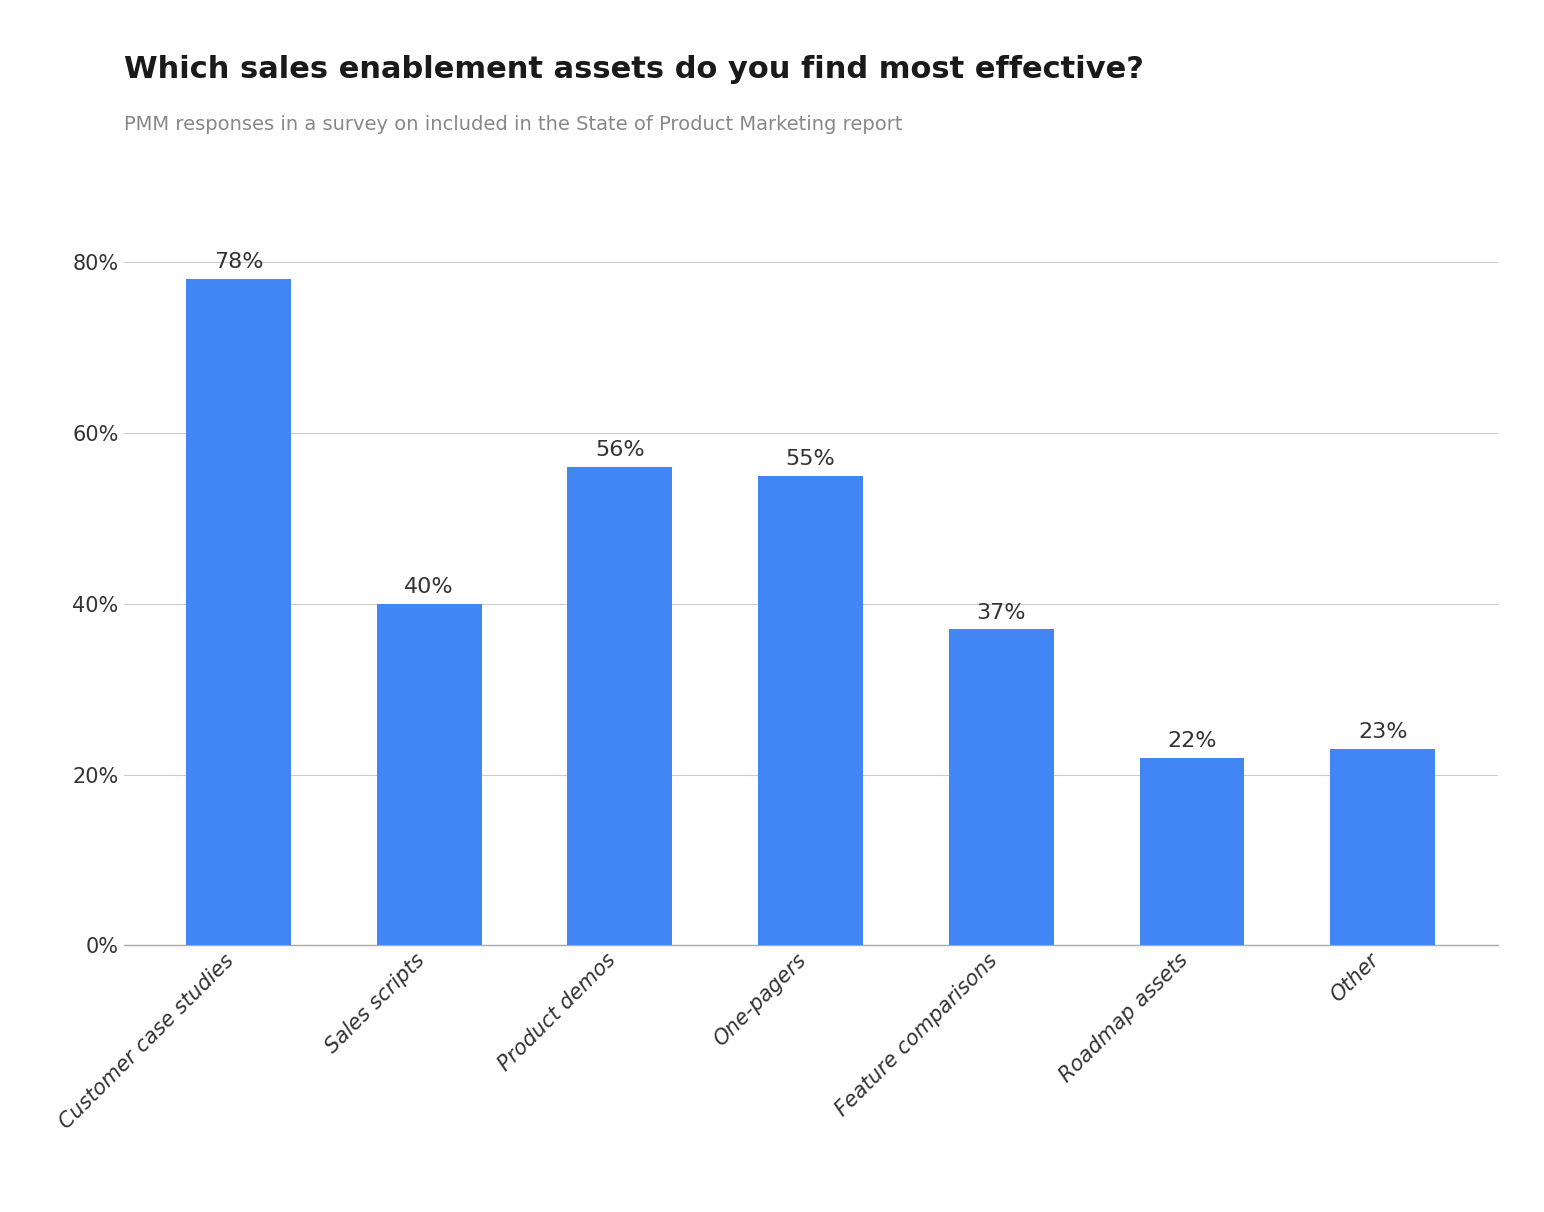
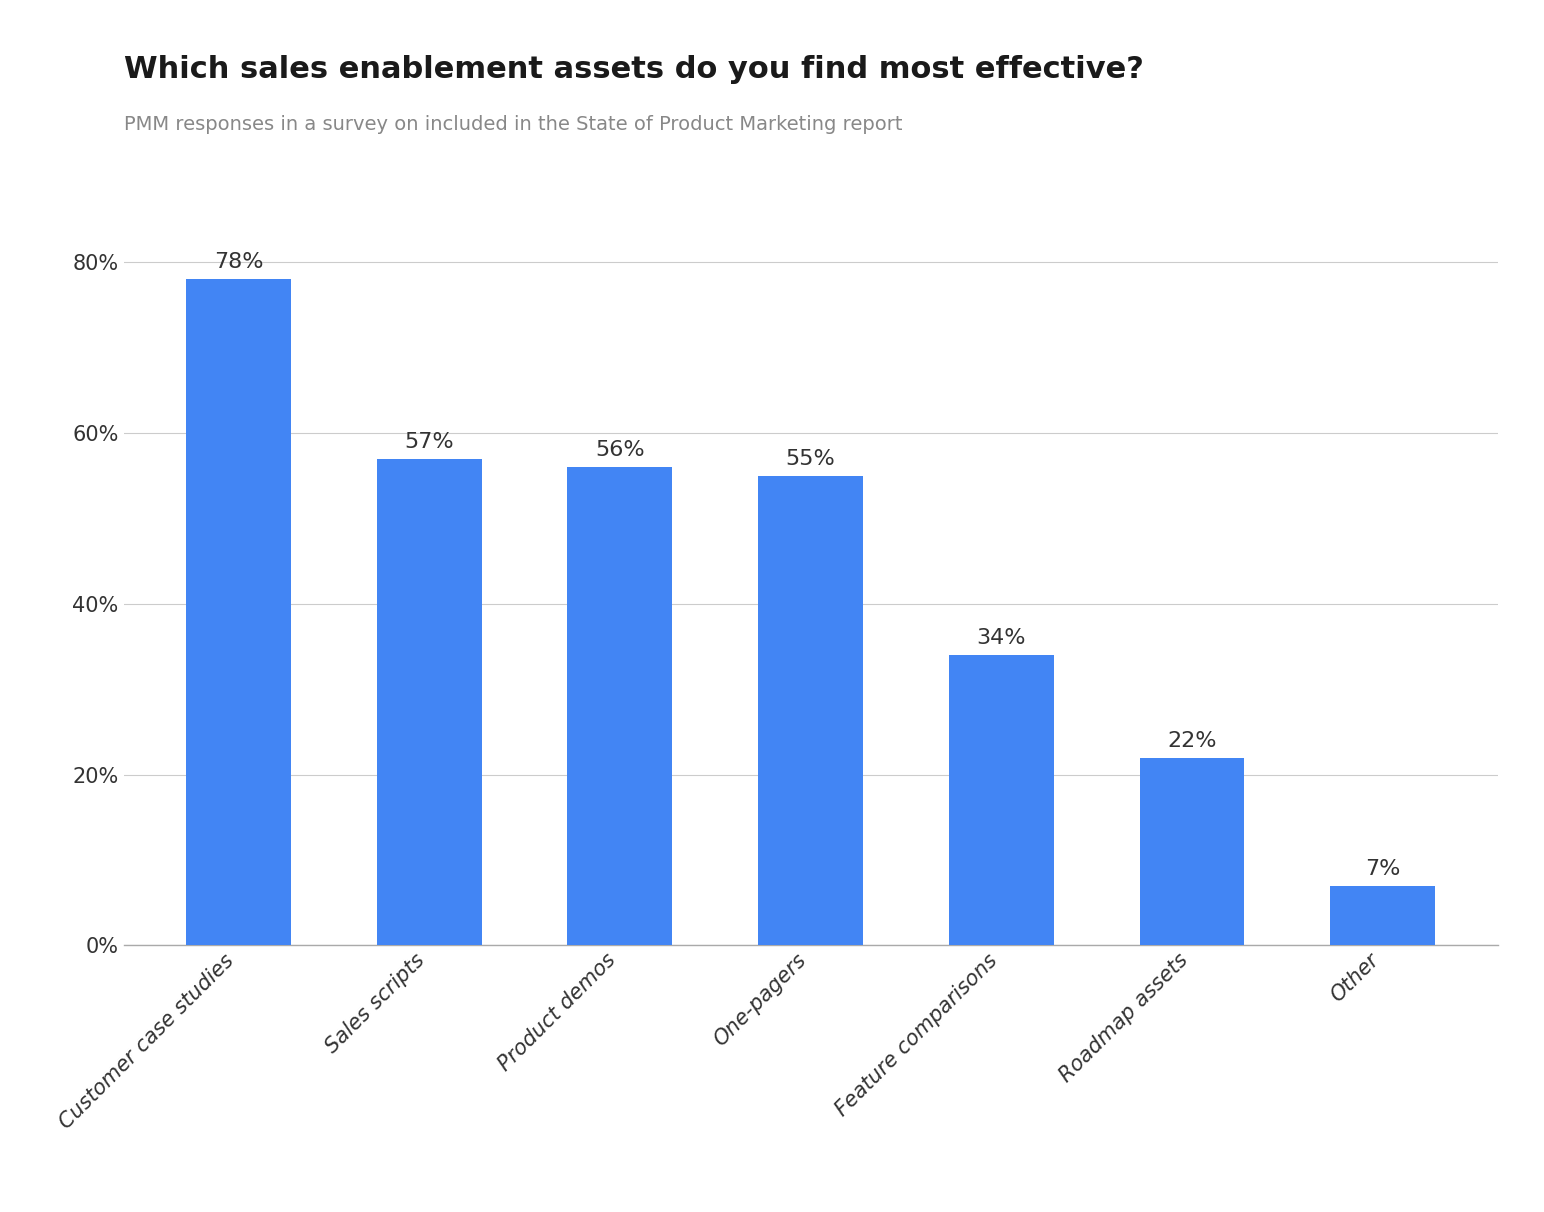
Sales scripts: 40% -> 57%
Feature comparisons: 37% -> 34%
Other: 23% -> 7%
